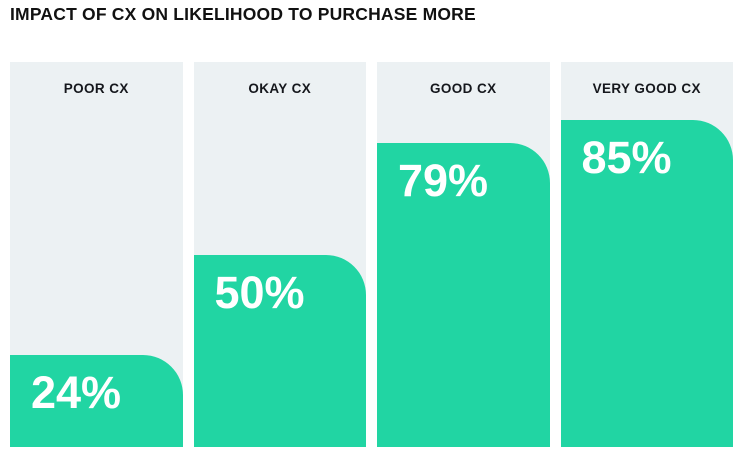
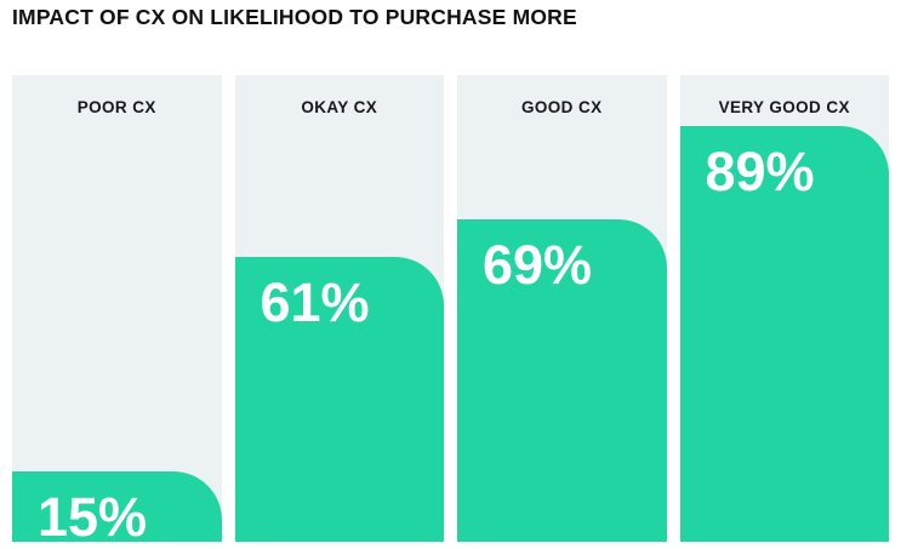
POOR CX: 24% -> 15%
OKAY CX: 50% -> 61%
GOOD CX: 79% -> 69%
VERY GOOD CX: 85% -> 89%
